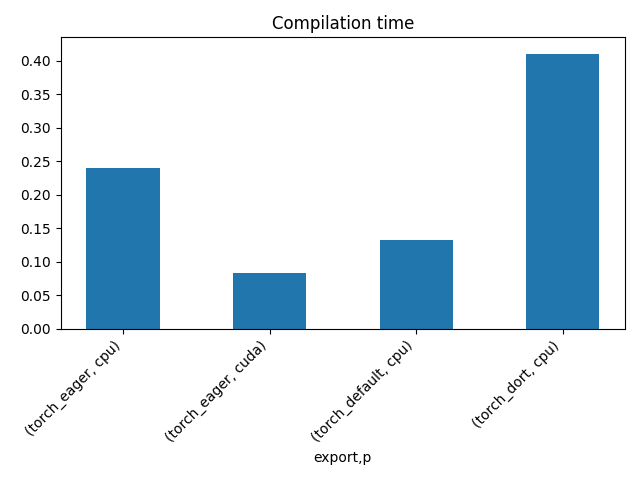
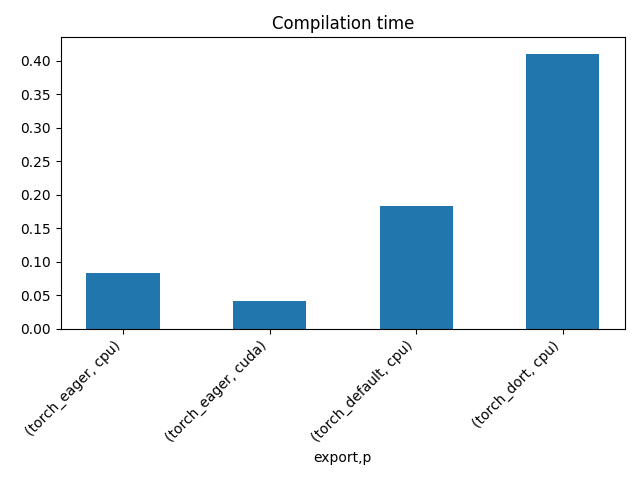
(torch_eager, cpu): 0.240 -> 0.084
(torch_eager, cuda): 0.084 -> 0.042
(torch_default, cpu): 0.132 -> 0.184
